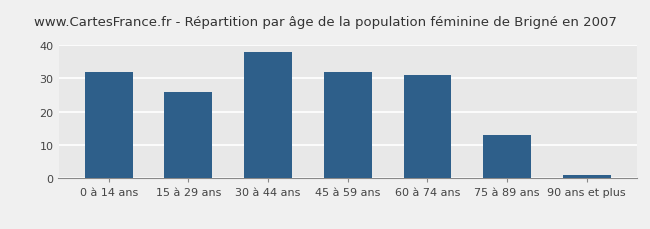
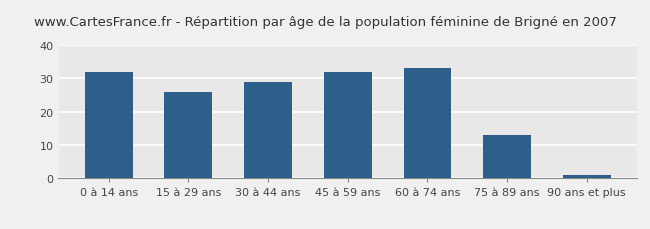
30 à 44 ans: 38 -> 29
60 à 74 ans: 31 -> 33
